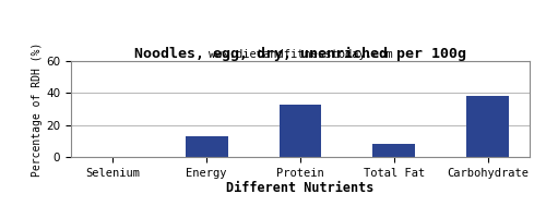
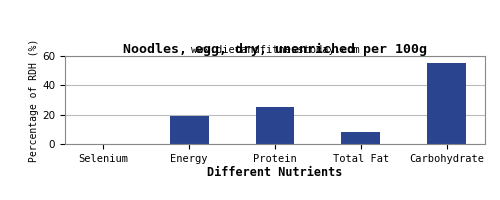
Energy: 13 -> 19
Protein: 33 -> 26
Carbohydrate: 38 -> 55
